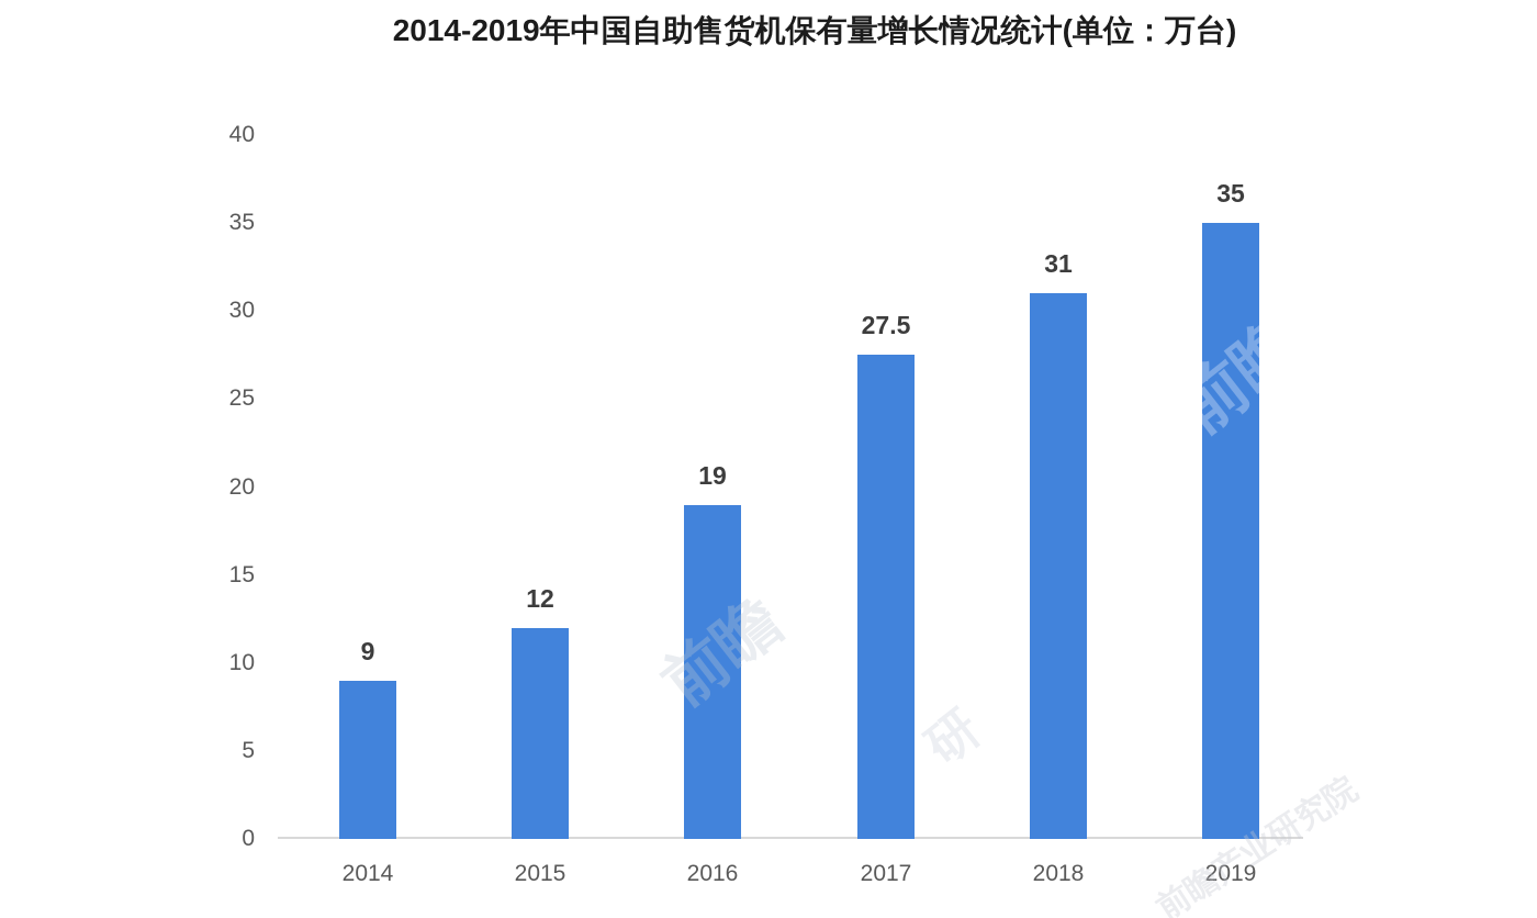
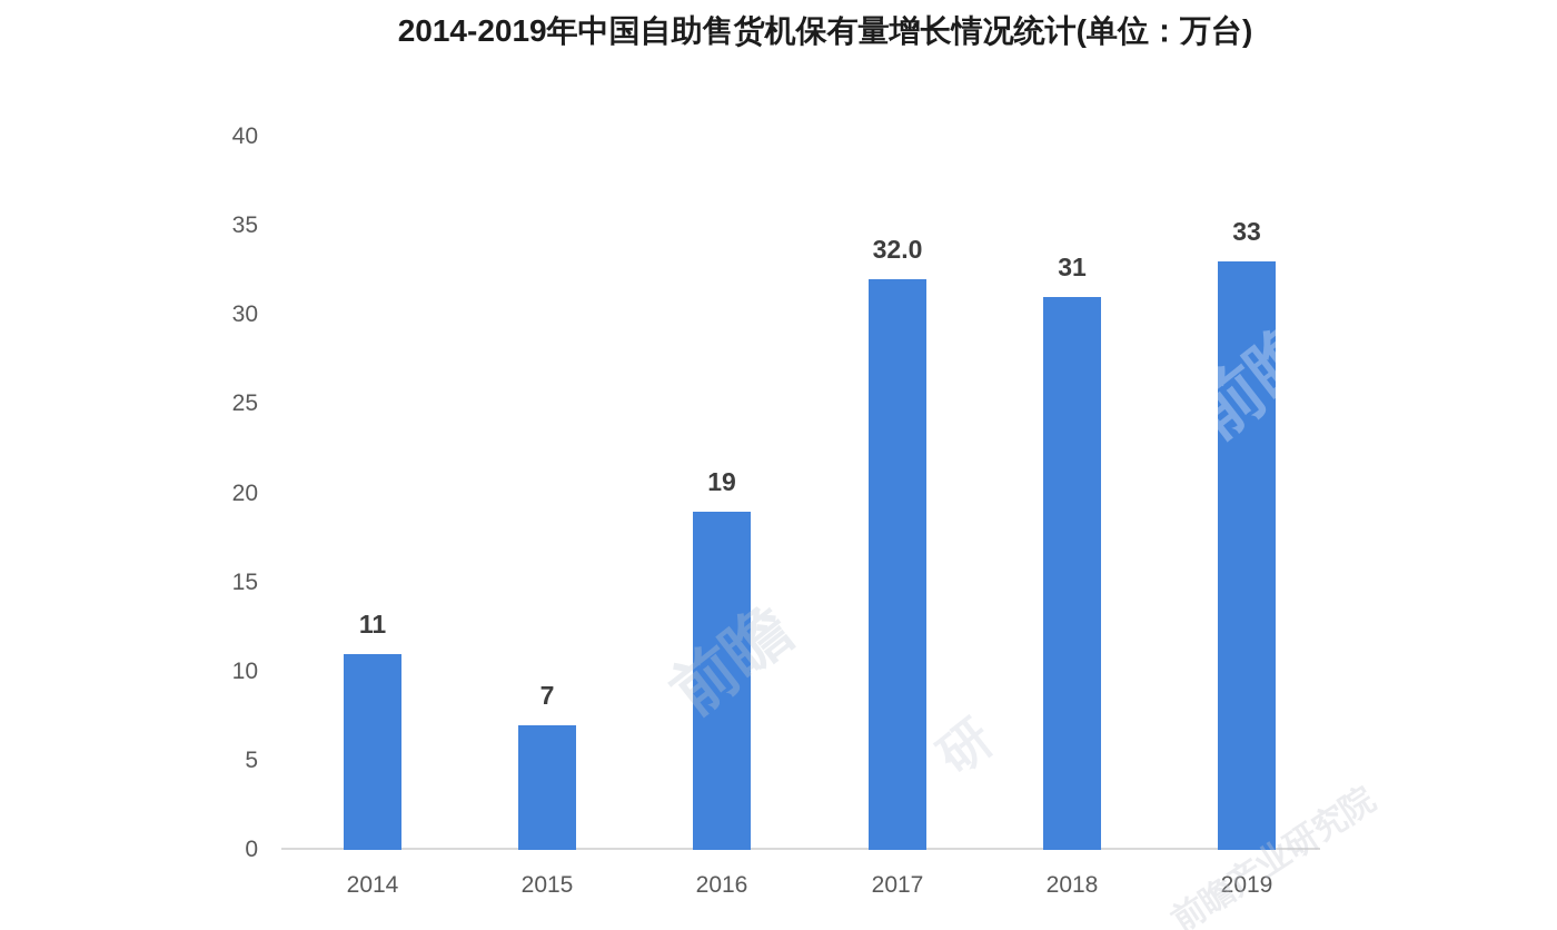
2014: 9 -> 11
2015: 12 -> 7
2017: 27.5 -> 32.0
2019: 35 -> 33
